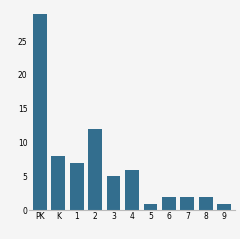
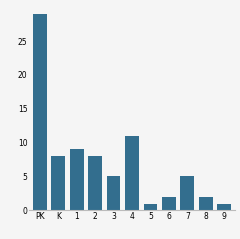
1: 7 -> 9
2: 12 -> 8
4: 6 -> 11
7: 2 -> 5
